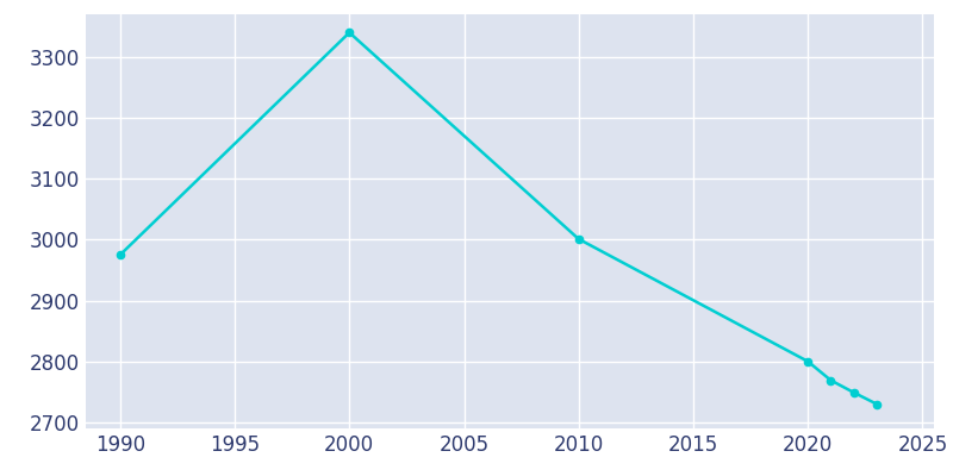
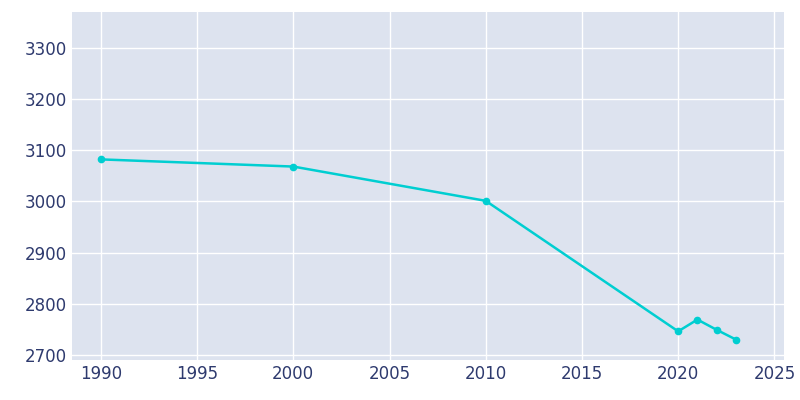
1990: 2975 -> 3082
2000: 3340 -> 3068
2020: 2800 -> 2746
